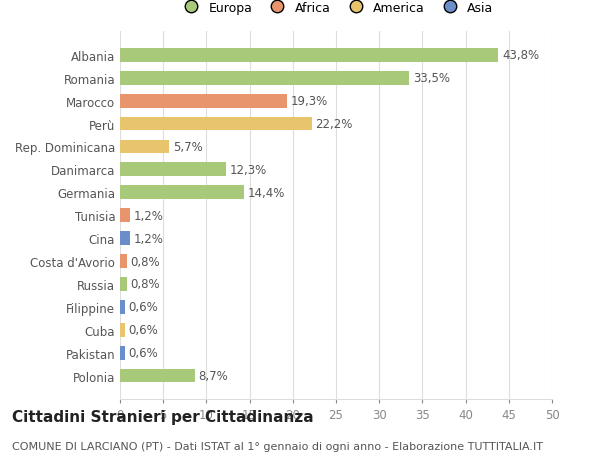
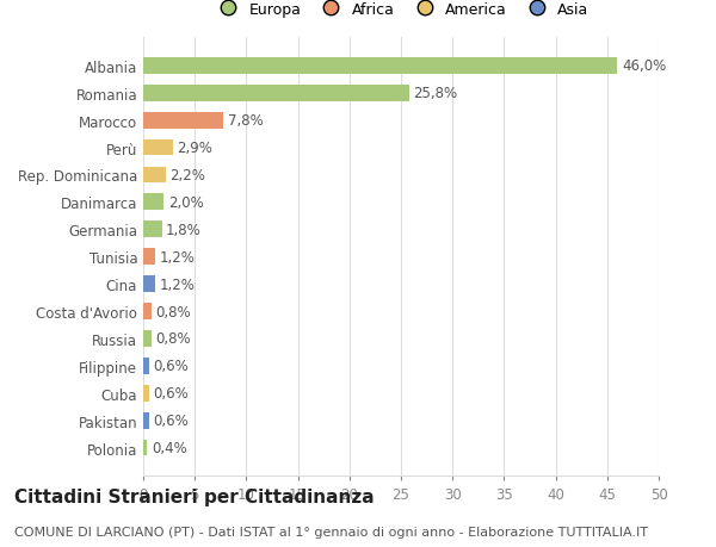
Albania: 43,8% -> 46,0%
Romania: 33,5% -> 25,8%
Marocco: 19,3% -> 7,8%
Perù: 22,2% -> 2,9%
Rep. Dominicana: 5,7% -> 2,2%
Danimarca: 12,3% -> 2,0%
Germania: 14,4% -> 1,8%
Polonia: 8,7% -> 0,4%
